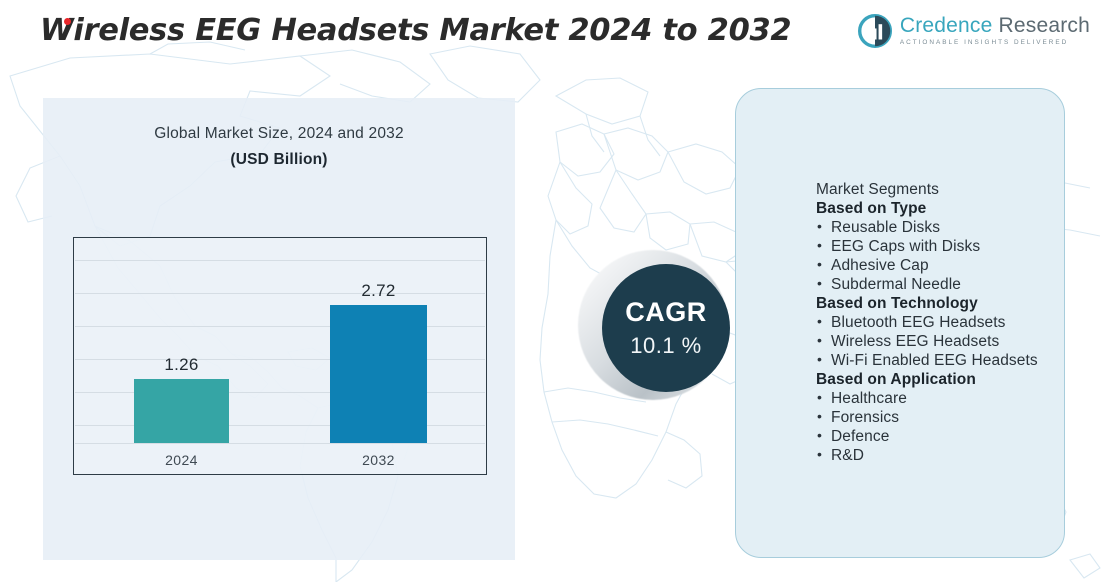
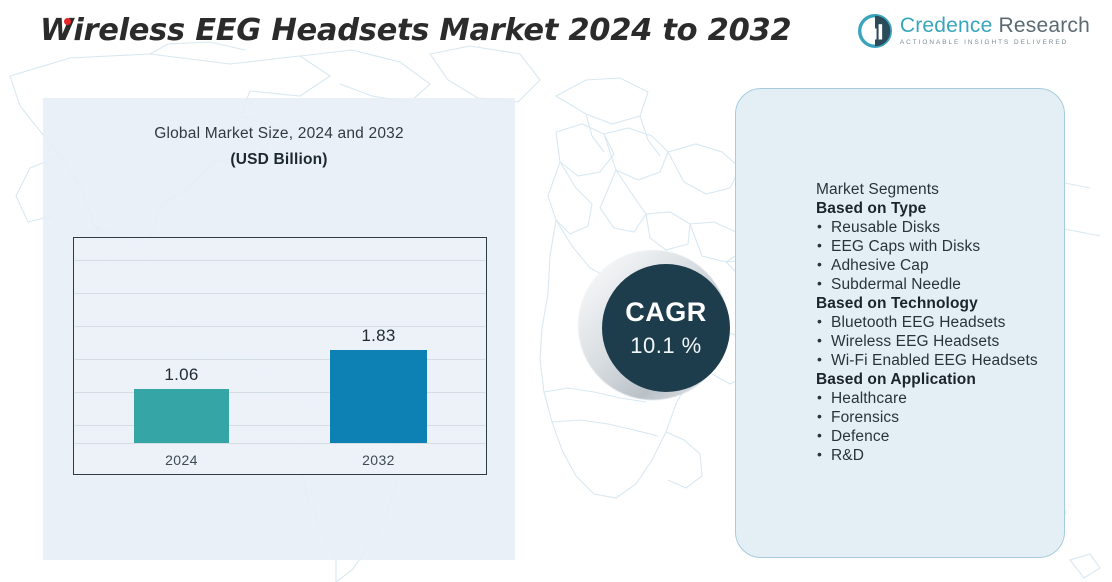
2024: 1.26 -> 1.06
2032: 2.72 -> 1.83
